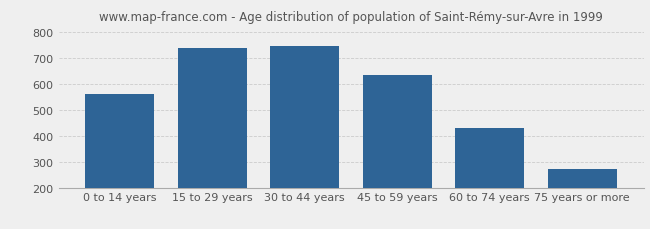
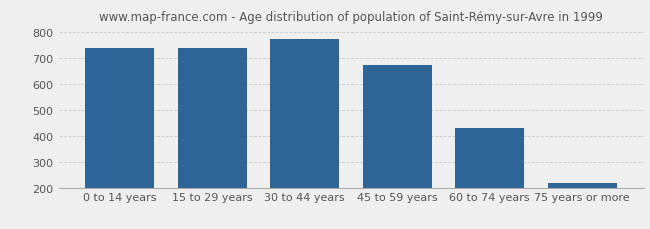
0 to 14 years: 560 -> 737
30 to 44 years: 745 -> 771
45 to 59 years: 635 -> 671
75 years or more: 270 -> 216
